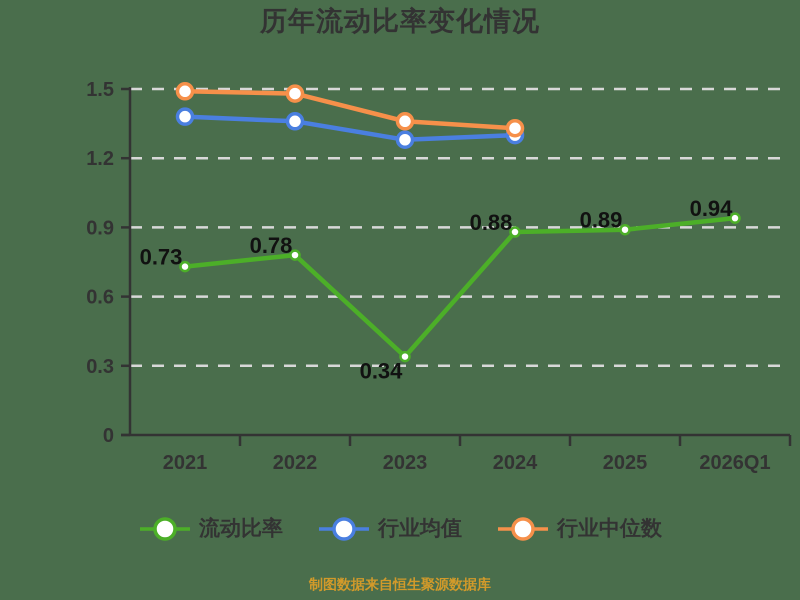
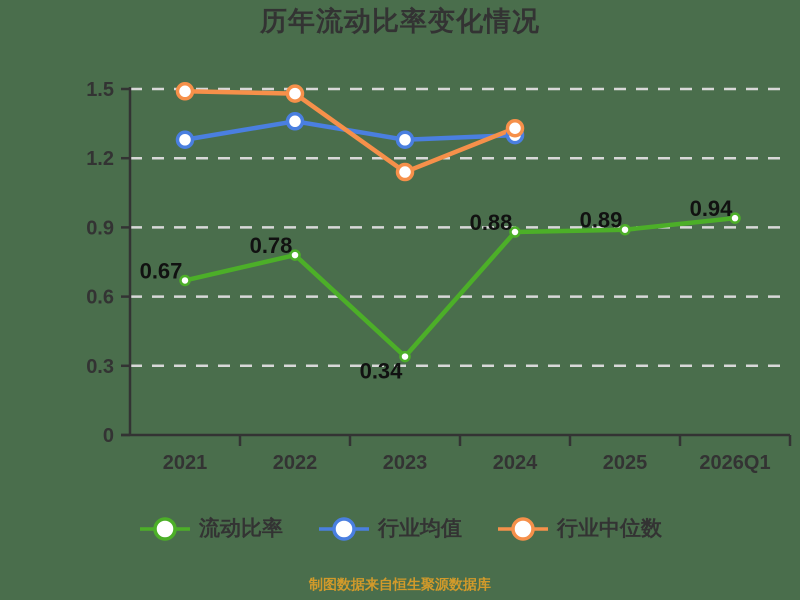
流动比率/2021: 0.73 -> 0.67
行业均值/2021: 1.38 -> 1.28
行业中位数/2023: 1.36 -> 1.14
